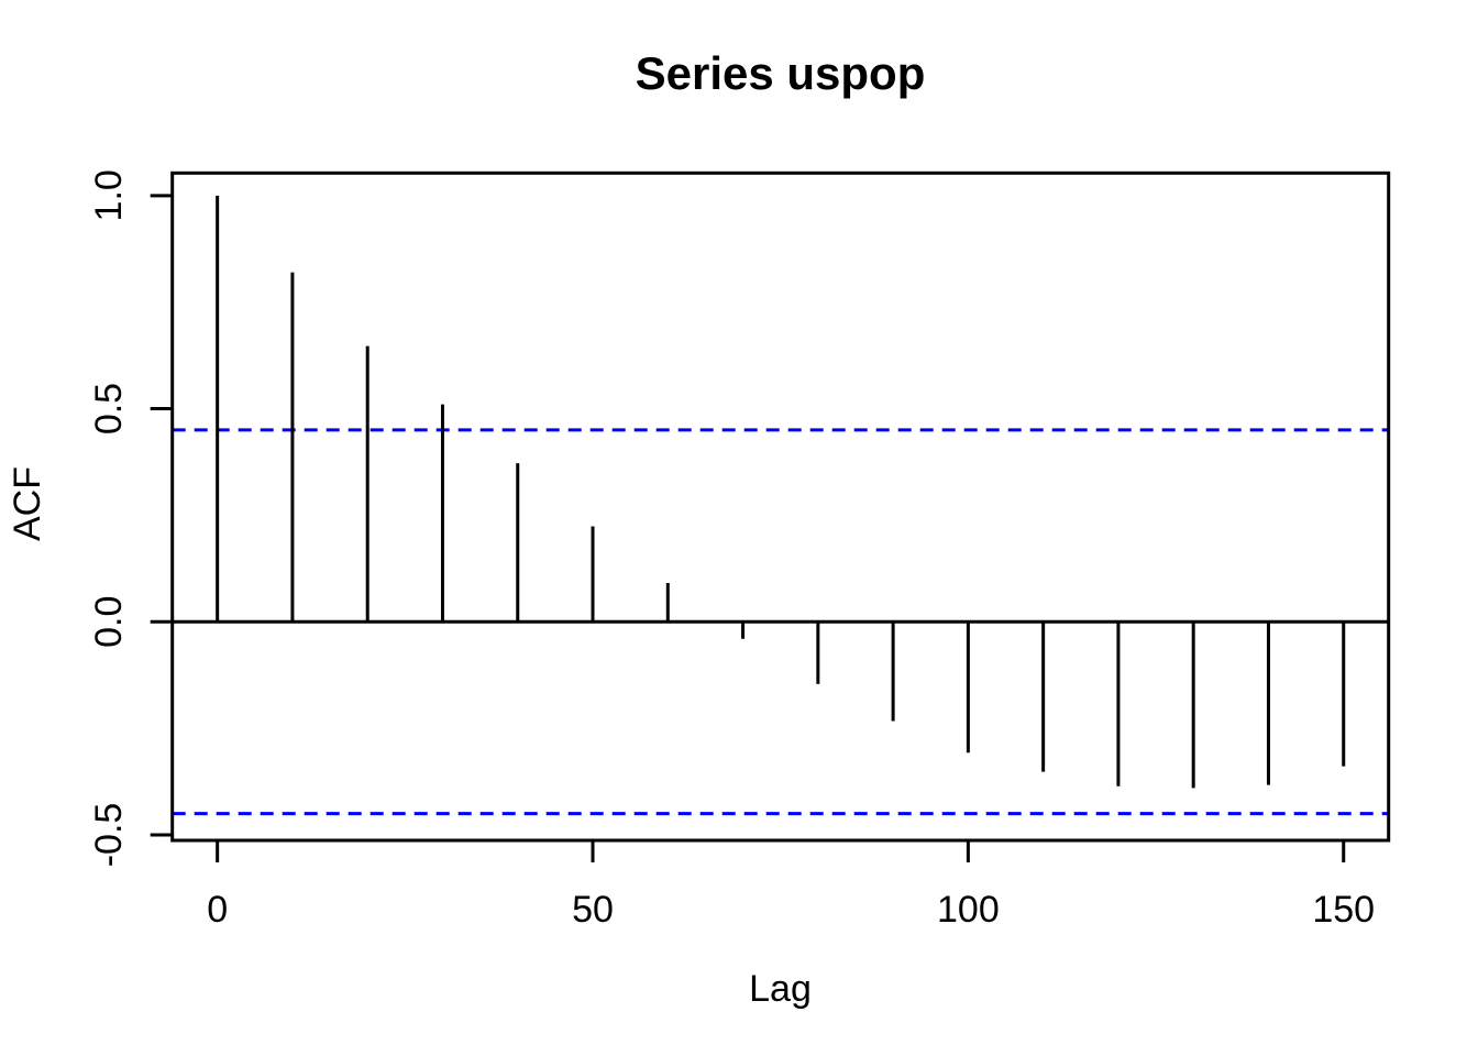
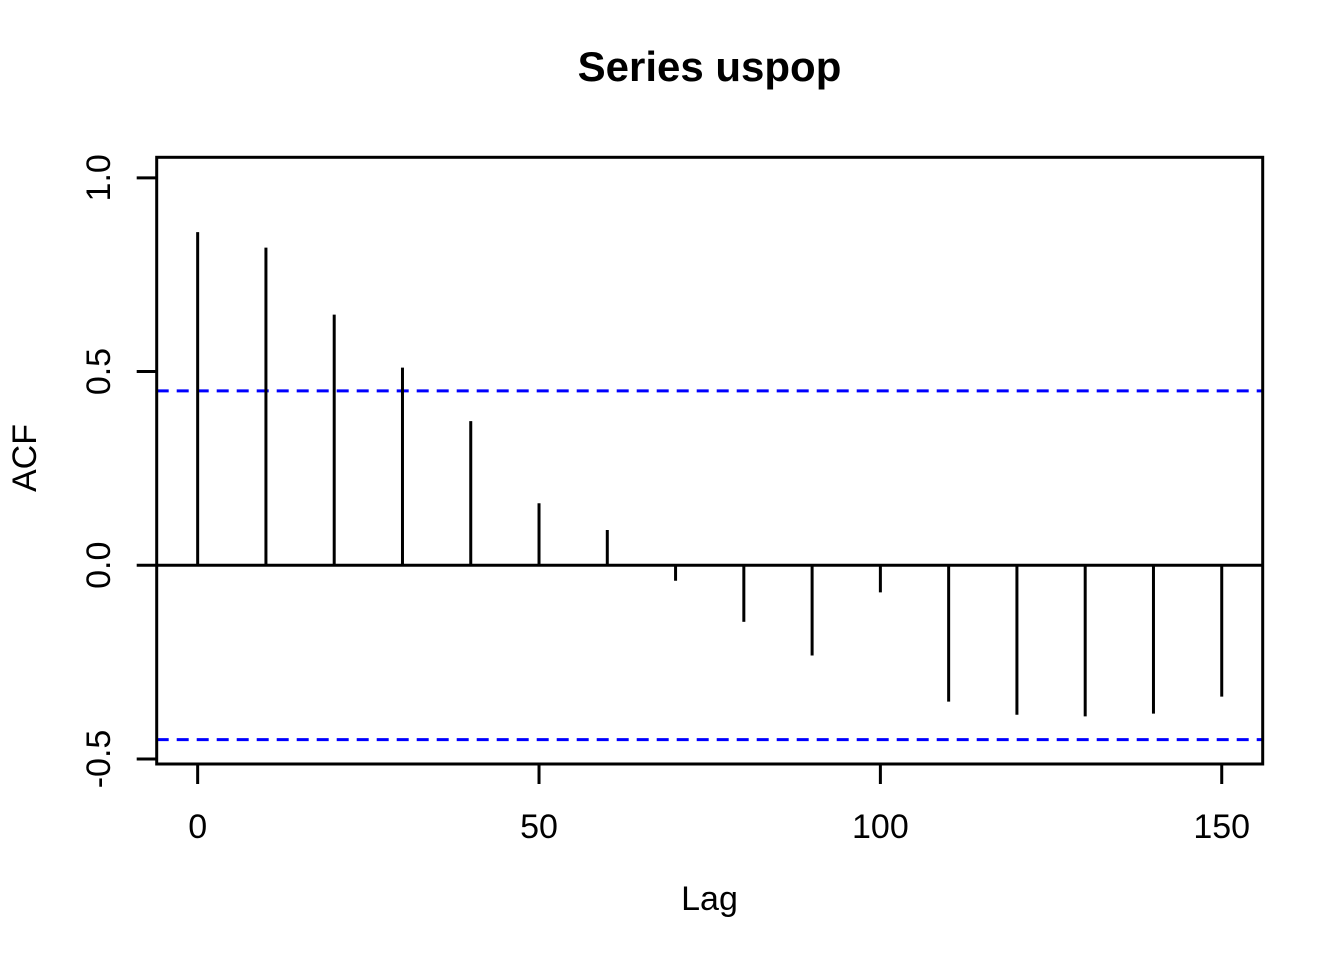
0: 1.00 -> 0.86
50: 0.22 -> 0.16
100: -0.31 -> -0.07
